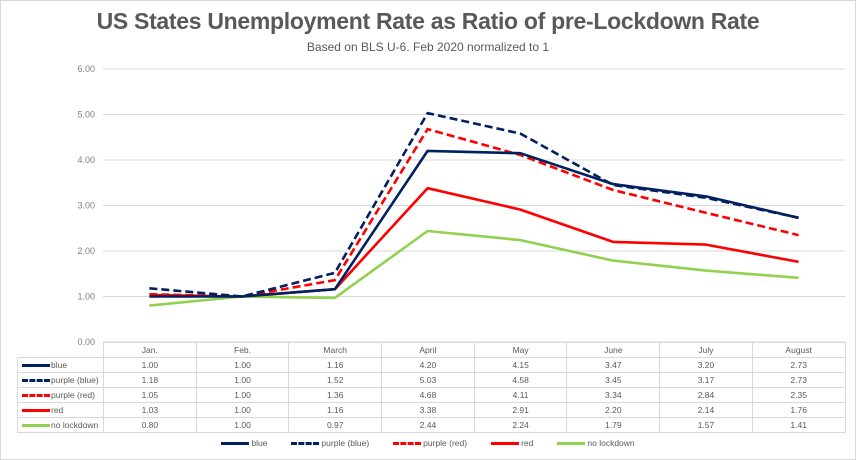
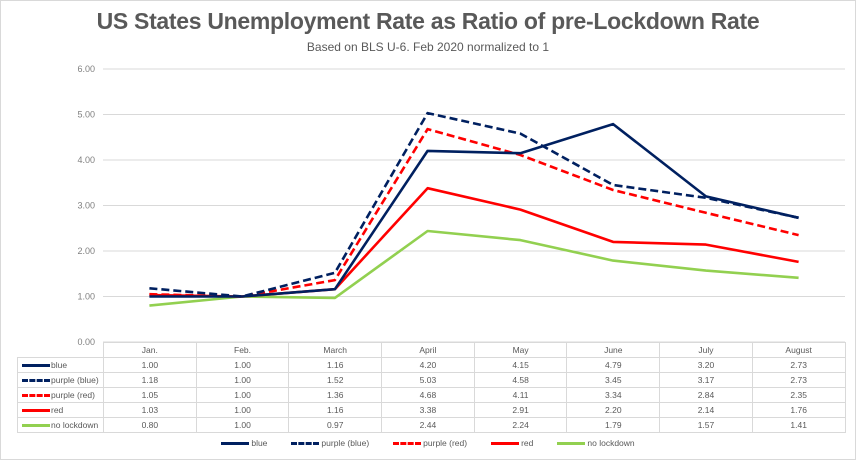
blue/June: 3.47 -> 4.79
